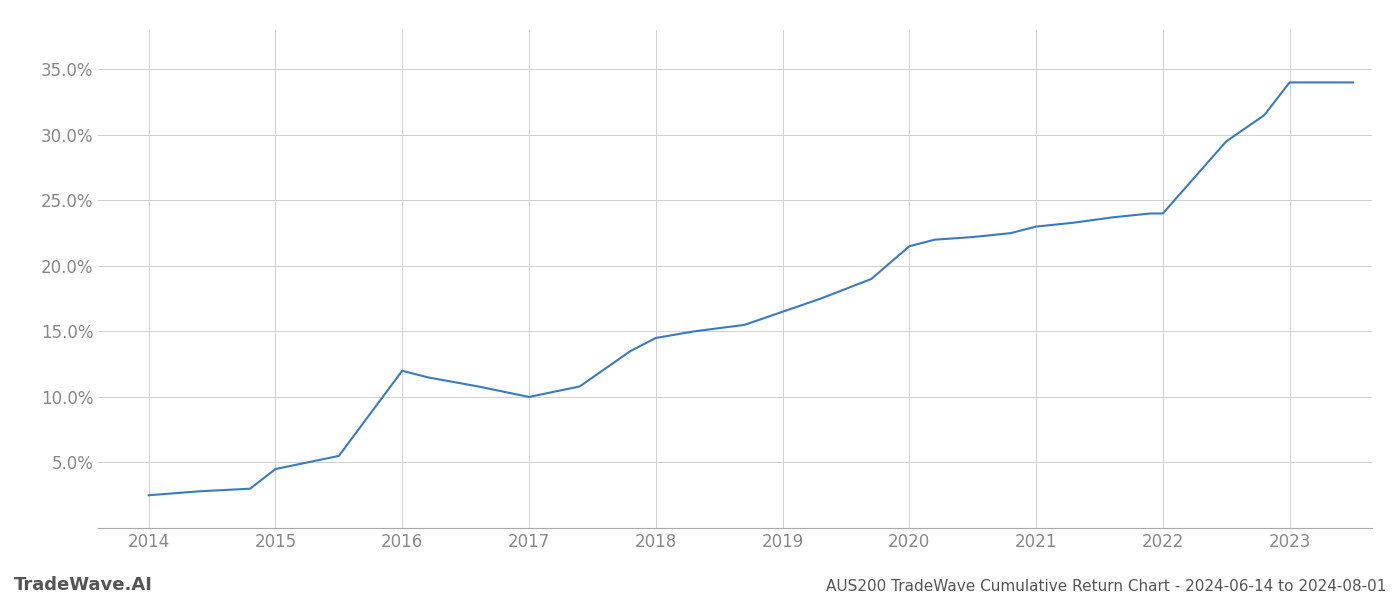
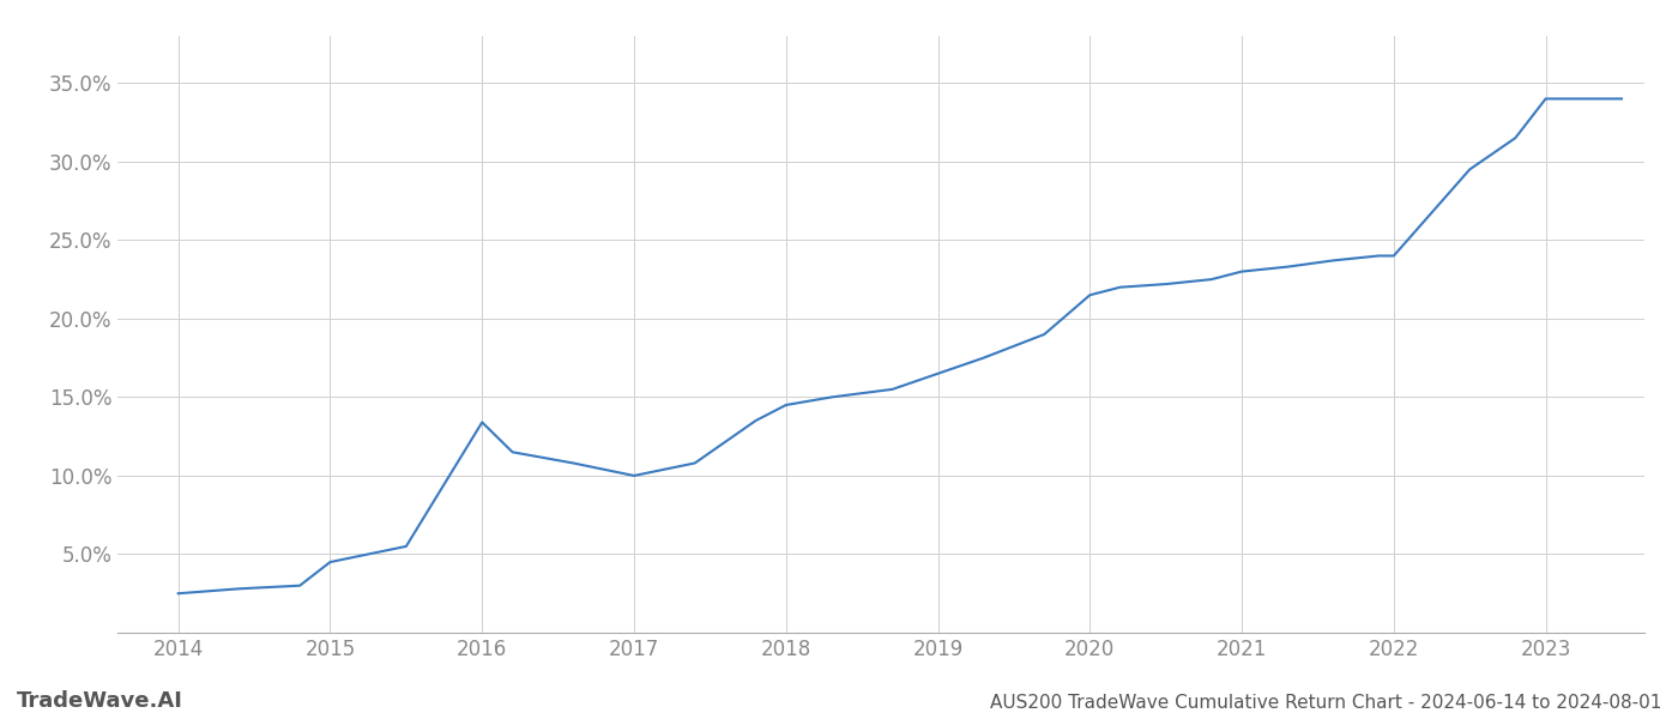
2016: 12.0% -> 13.4%
